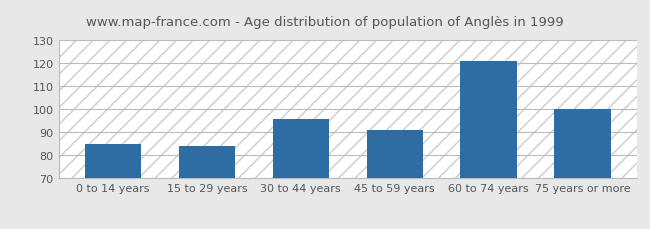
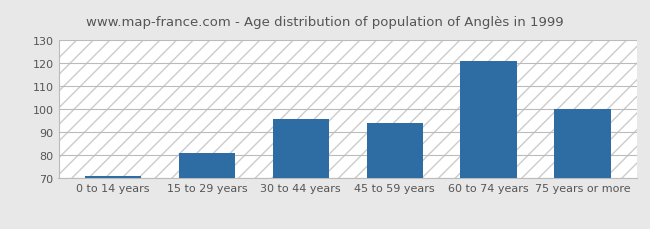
0 to 14 years: 85 -> 71
15 to 29 years: 84 -> 81
45 to 59 years: 91 -> 94
